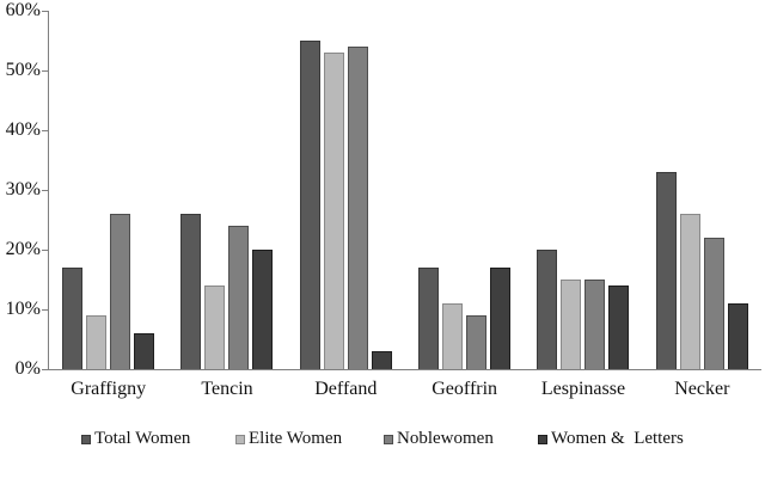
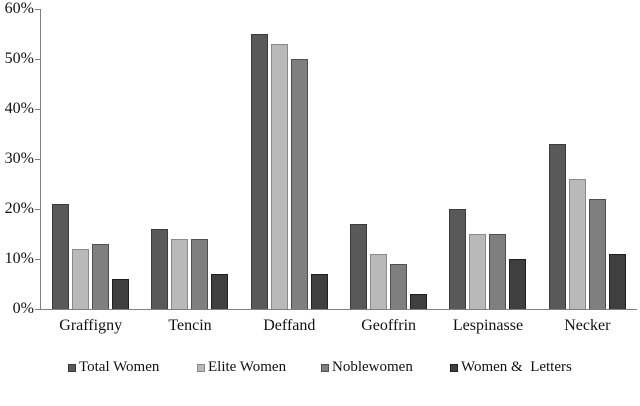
Total Women/Graffigny: 17% -> 21%
Elite Women/Graffigny: 9% -> 12%
Noblewomen/Graffigny: 26% -> 13%
Total Women/Tencin: 26% -> 16%
Noblewomen/Tencin: 24% -> 14%
Women & Letters/Tencin: 20% -> 7%
Noblewomen/Deffand: 54% -> 50%
Women & Letters/Deffand: 3% -> 7%
Women & Letters/Geoffrin: 17% -> 3%
Women & Letters/Lespinasse: 14% -> 10%
